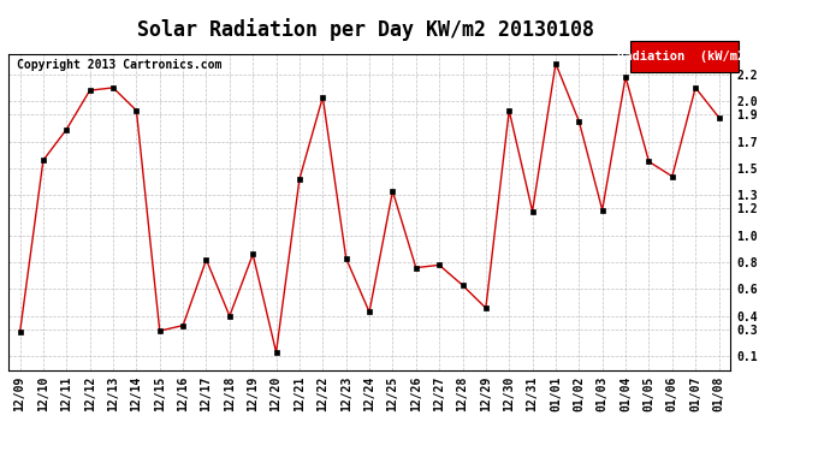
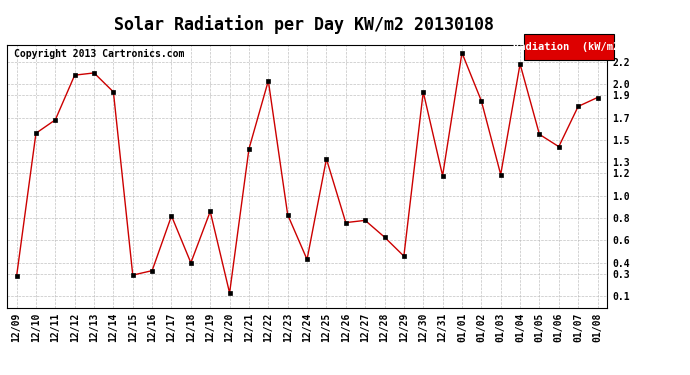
12/11: 1.79 -> 1.68
01/07: 2.10 -> 1.80
